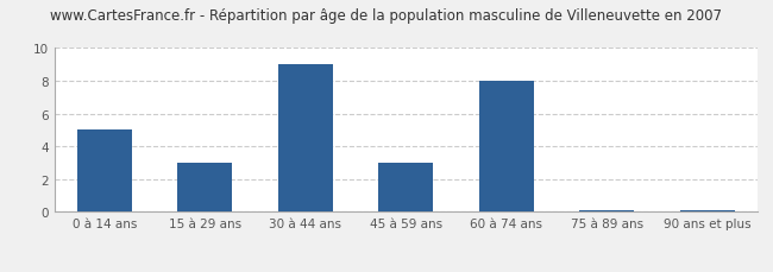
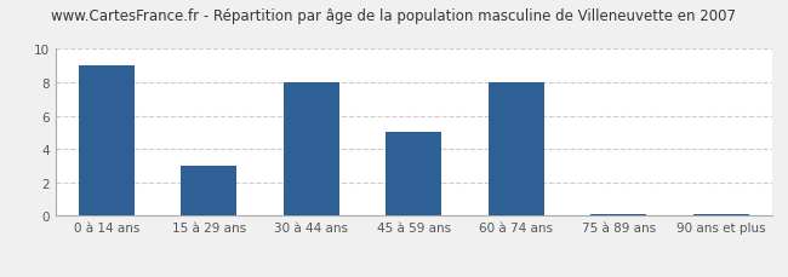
0 à 14 ans: 5.0 -> 9.0
30 à 44 ans: 9.0 -> 8.0
45 à 59 ans: 3.0 -> 5.0
